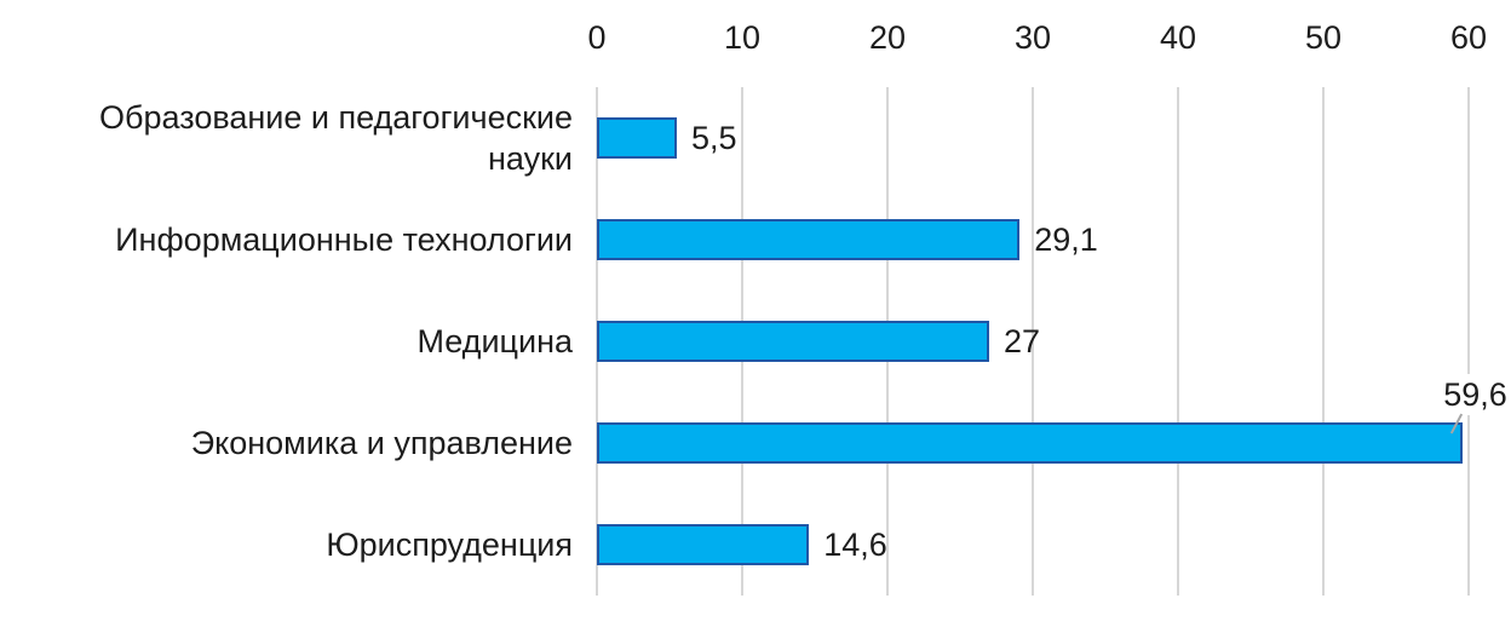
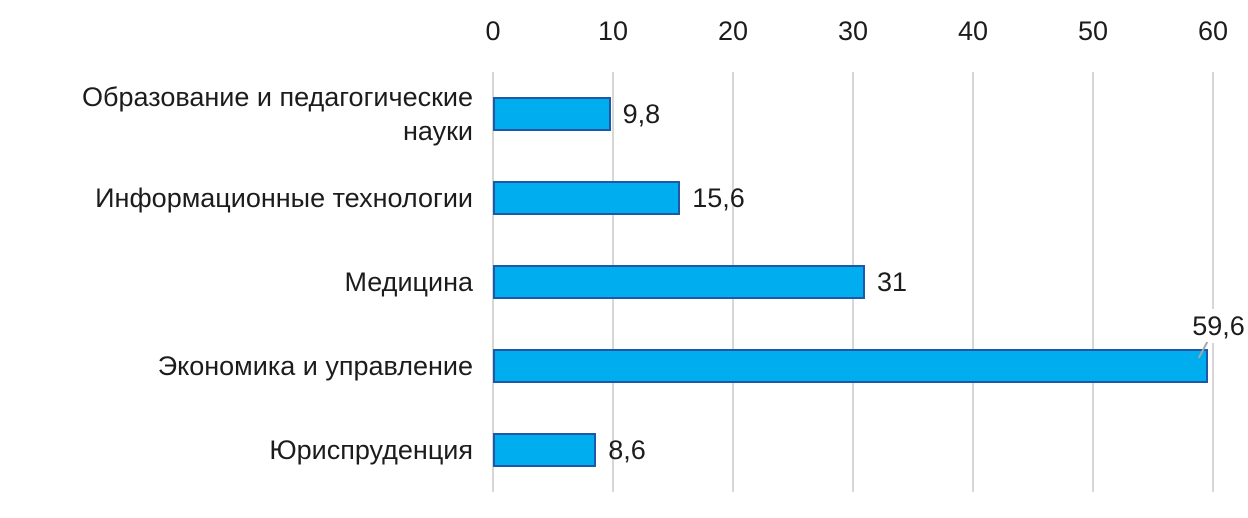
Образование и педагогические науки: 5,5 -> 9,8
Информационные технологии: 29,1 -> 15,6
Медицина: 27 -> 31
Юриспруденция: 14,6 -> 8,6
